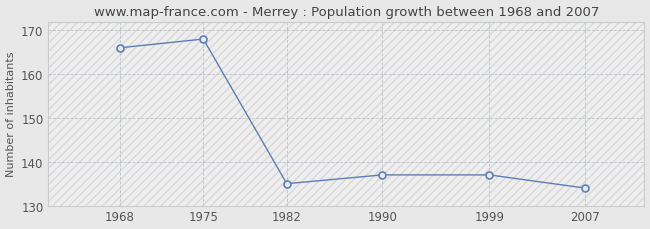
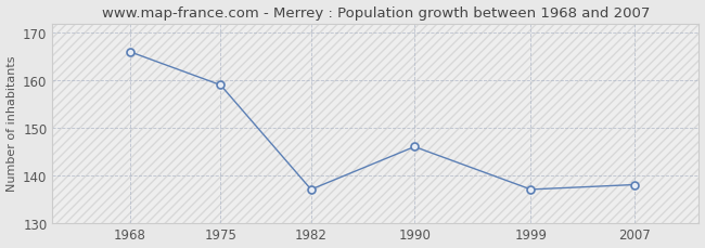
1975: 168 -> 159
1982: 135 -> 137
1990: 137 -> 146
2007: 134 -> 138
